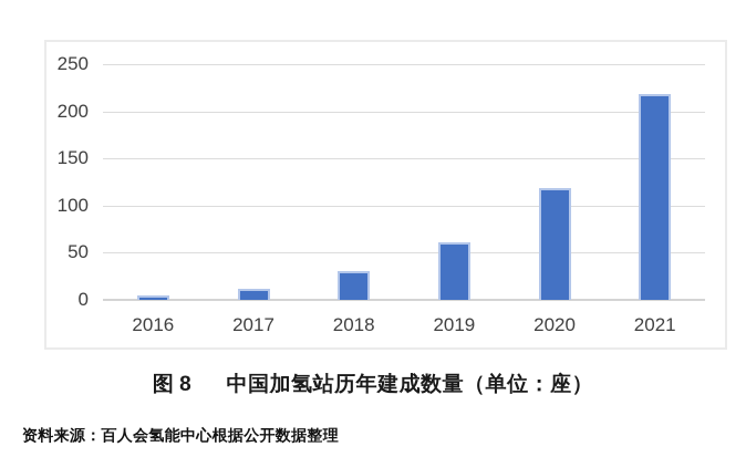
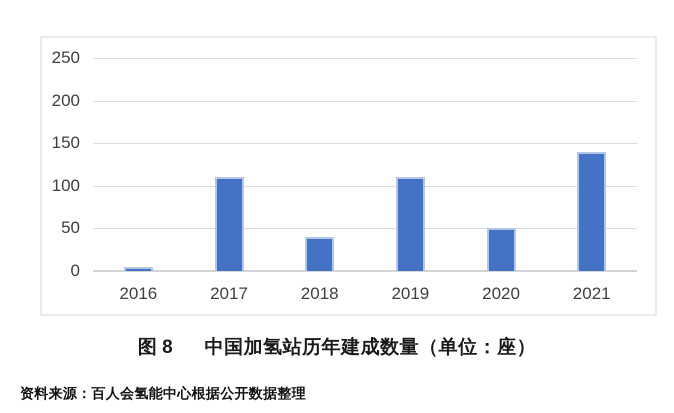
2017: 10 -> 110
2018: 30 -> 40
2019: 60 -> 110
2020: 120 -> 50
2021: 220 -> 140
